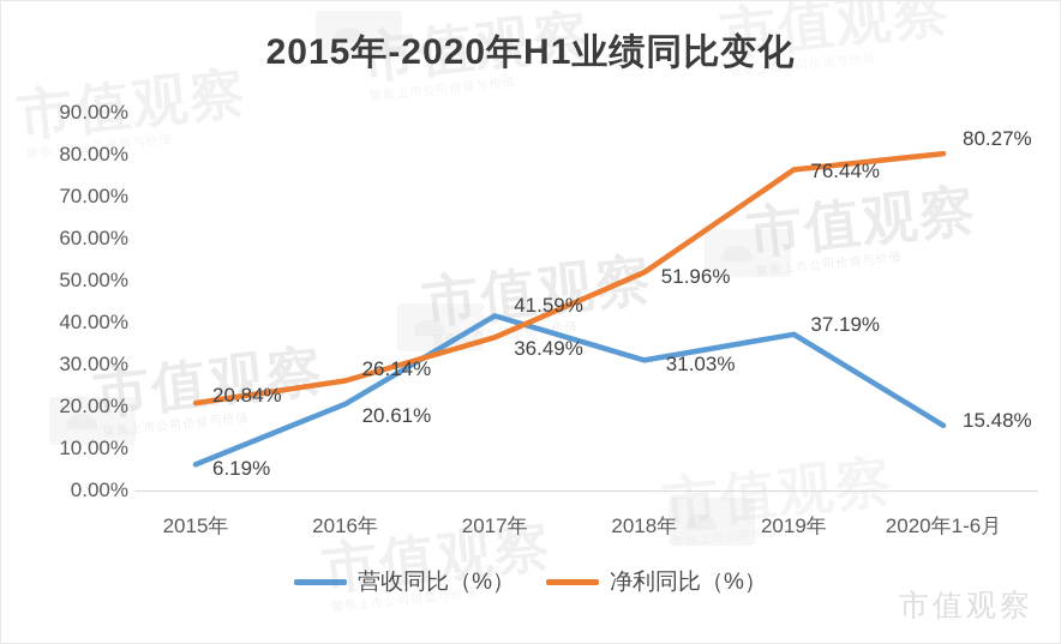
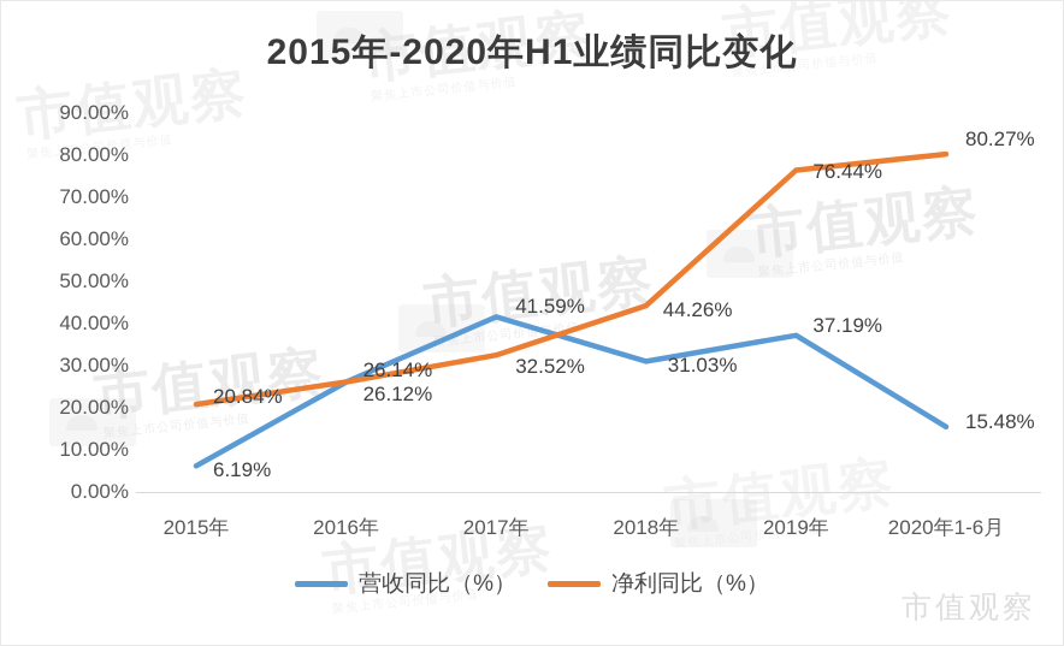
营收同比（%）/2016年: 20.61% -> 26.12%
净利同比（%）/2017年: 36.49% -> 32.52%
净利同比（%）/2018年: 51.96% -> 44.26%
